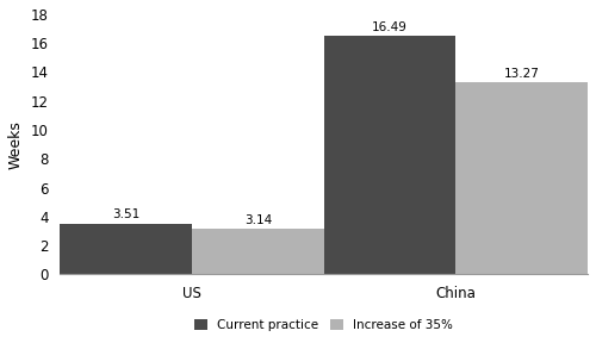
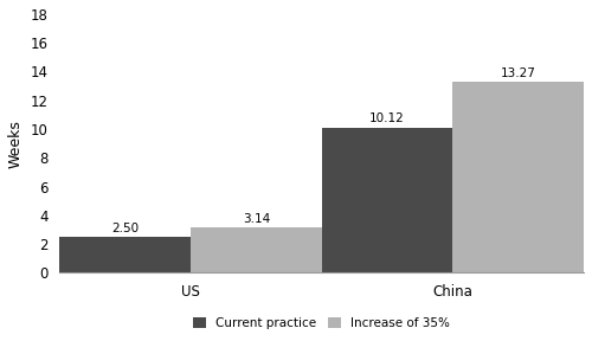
Current practice/US: 3.51 -> 2.50
Current practice/China: 16.49 -> 10.12
